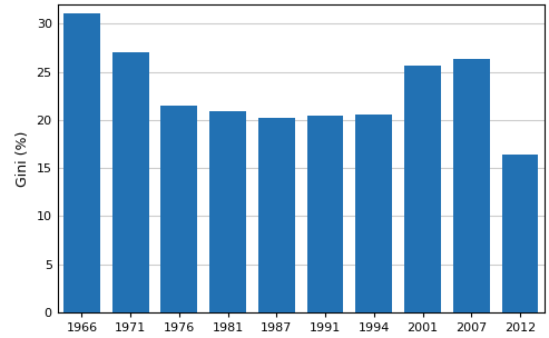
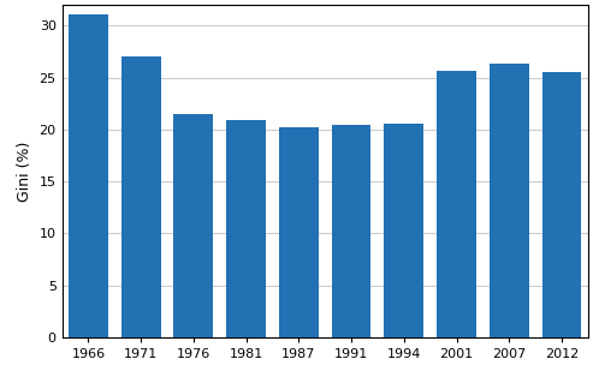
2012: 16.4 -> 25.5
